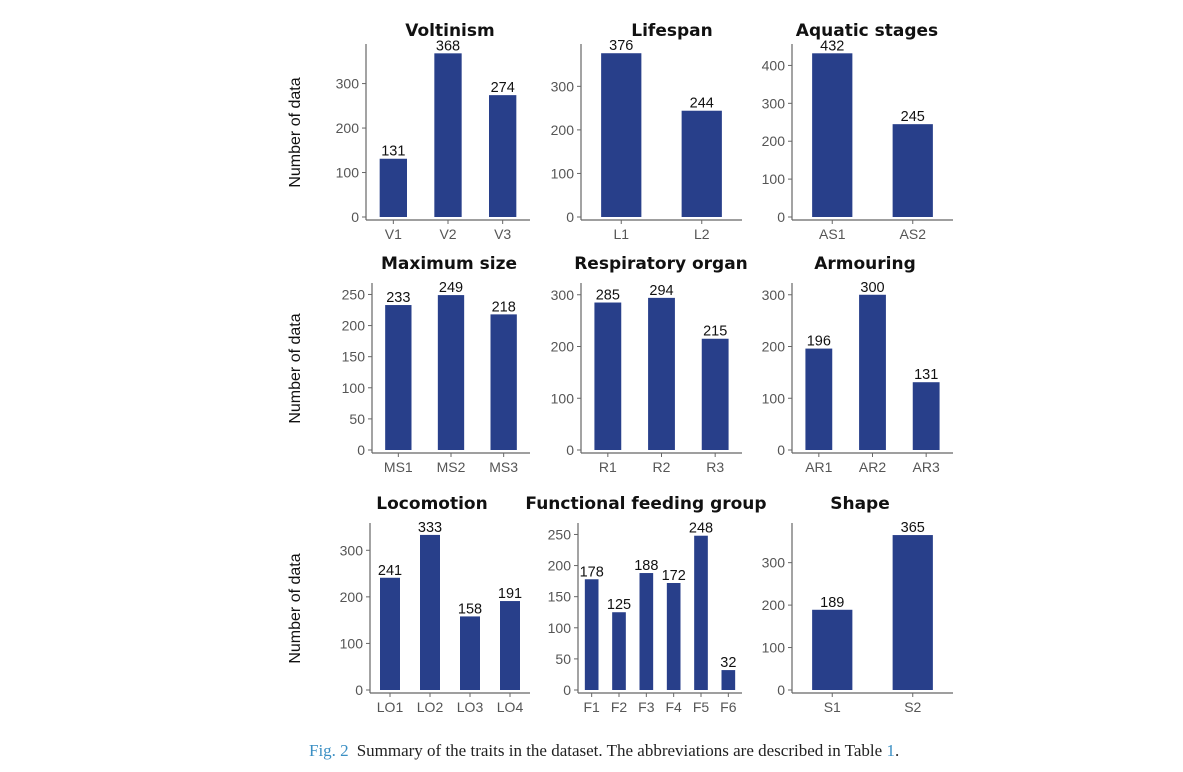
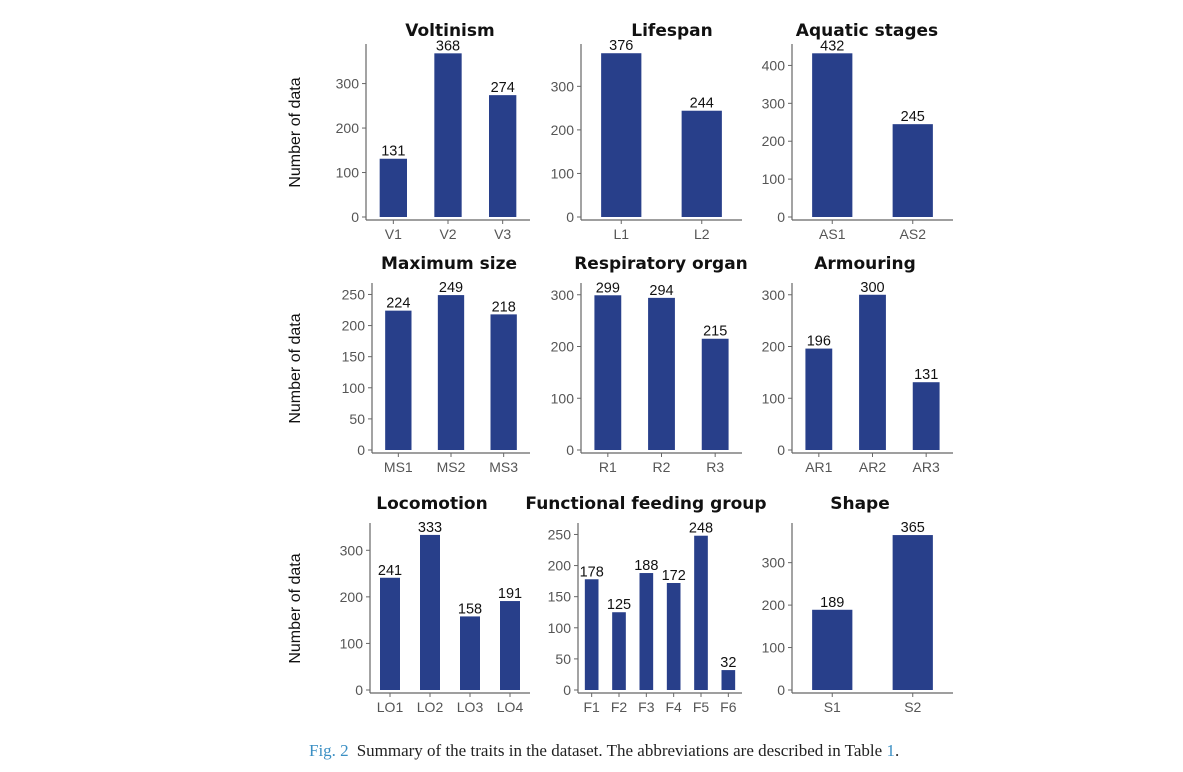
Maximum size/MS1: 233 -> 224
Respiratory organ/R1: 285 -> 299
